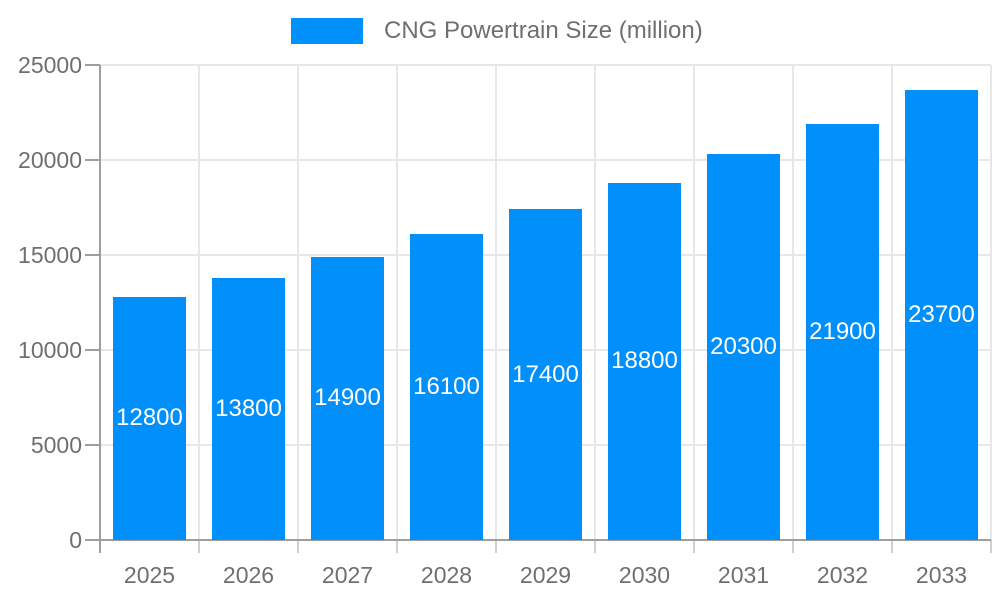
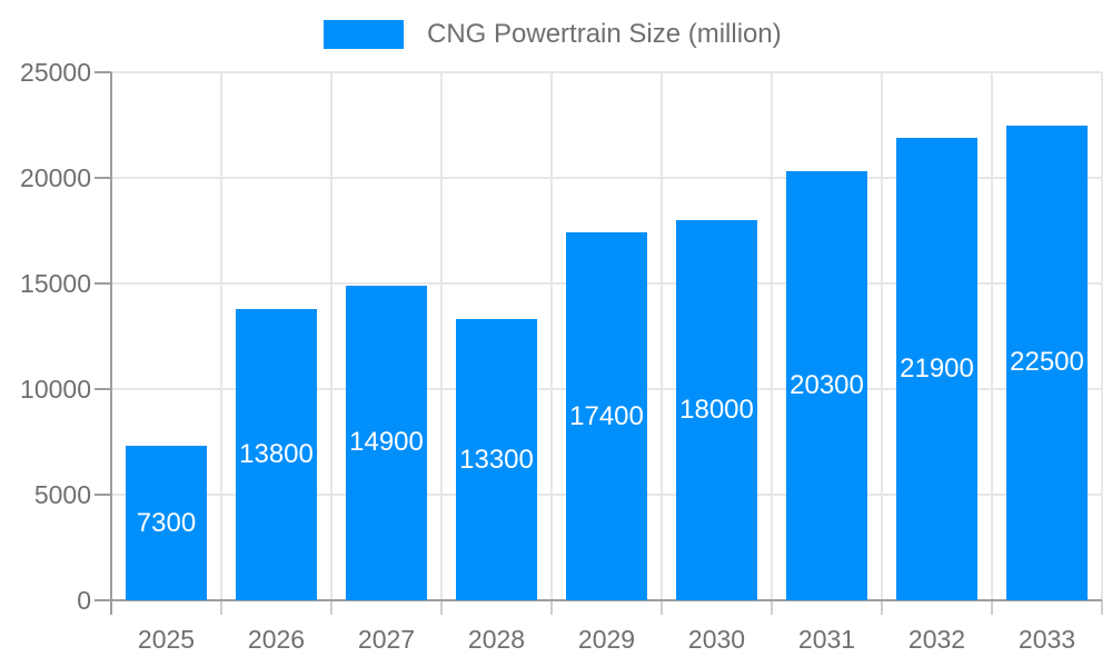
2025: 12800 -> 7300
2028: 16100 -> 13300
2030: 18800 -> 18000
2033: 23700 -> 22500
